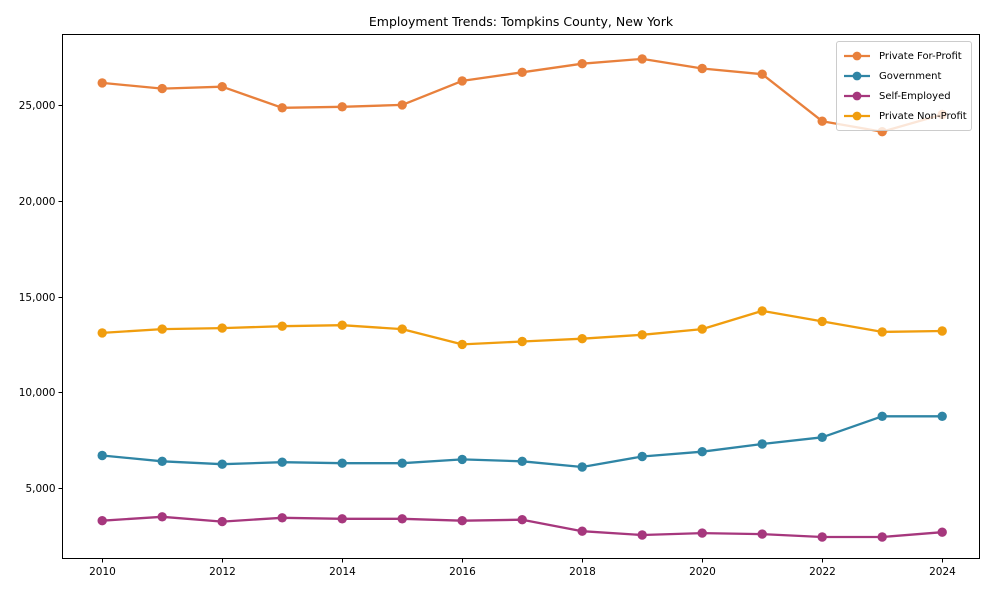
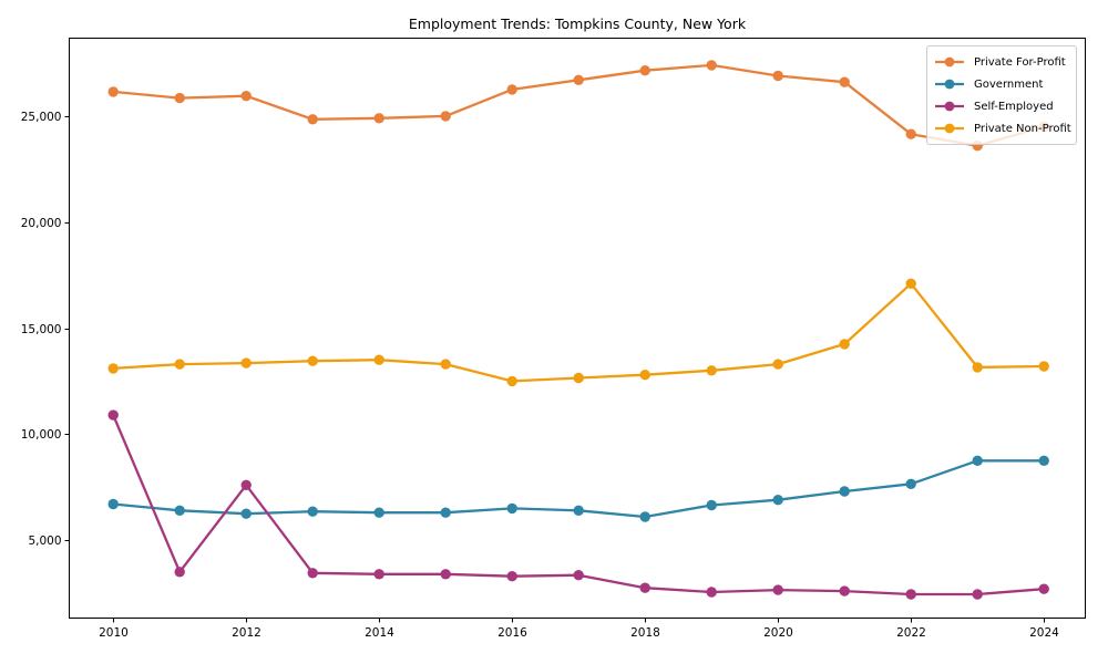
Self-Employed/2010: 3300 -> 10900
Self-Employed/2012: 3200 -> 7600
Private Non-Profit/2022: 13700 -> 17100
